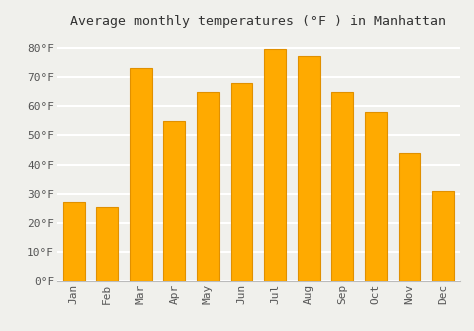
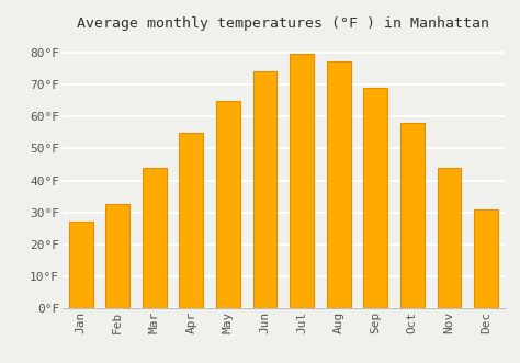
Feb: 25.5°F -> 32.5°F
Mar: 73.0°F -> 44.0°F
Jun: 68.0°F -> 74.0°F
Sep: 65.0°F -> 69.0°F
